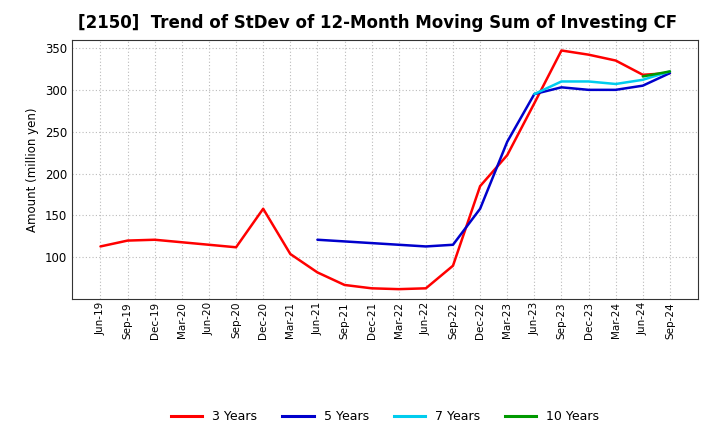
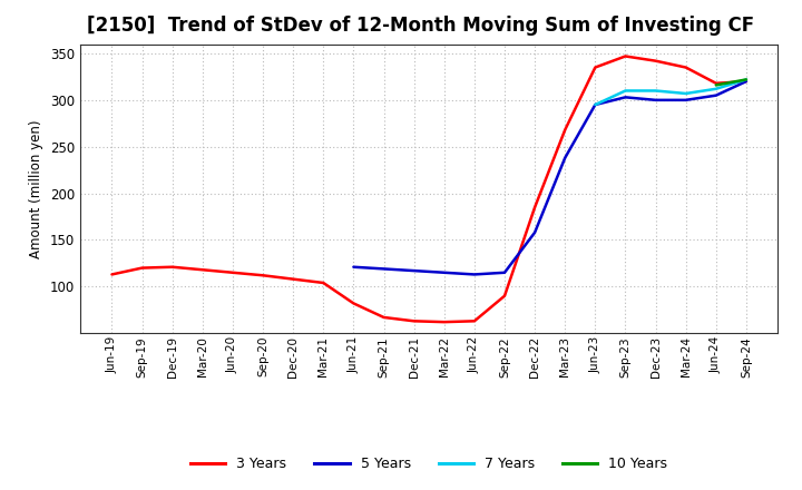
3 Years/Dec-20: 158 -> 108
3 Years/Mar-23: 222 -> 268
3 Years/Jun-23: 284 -> 335
